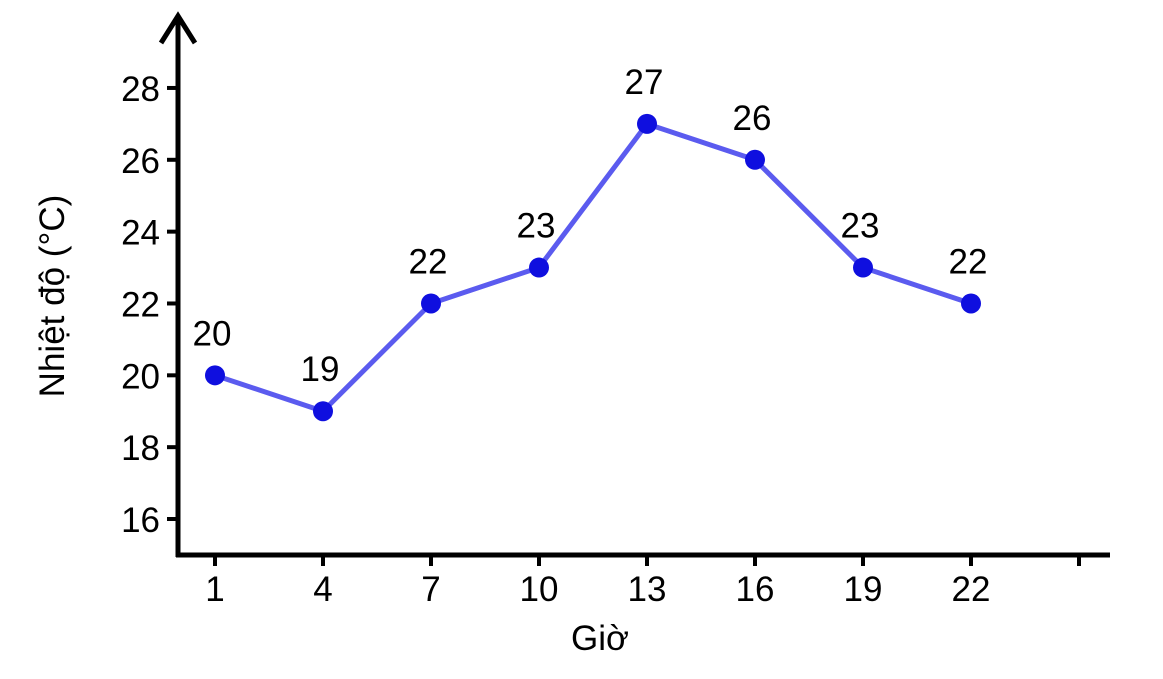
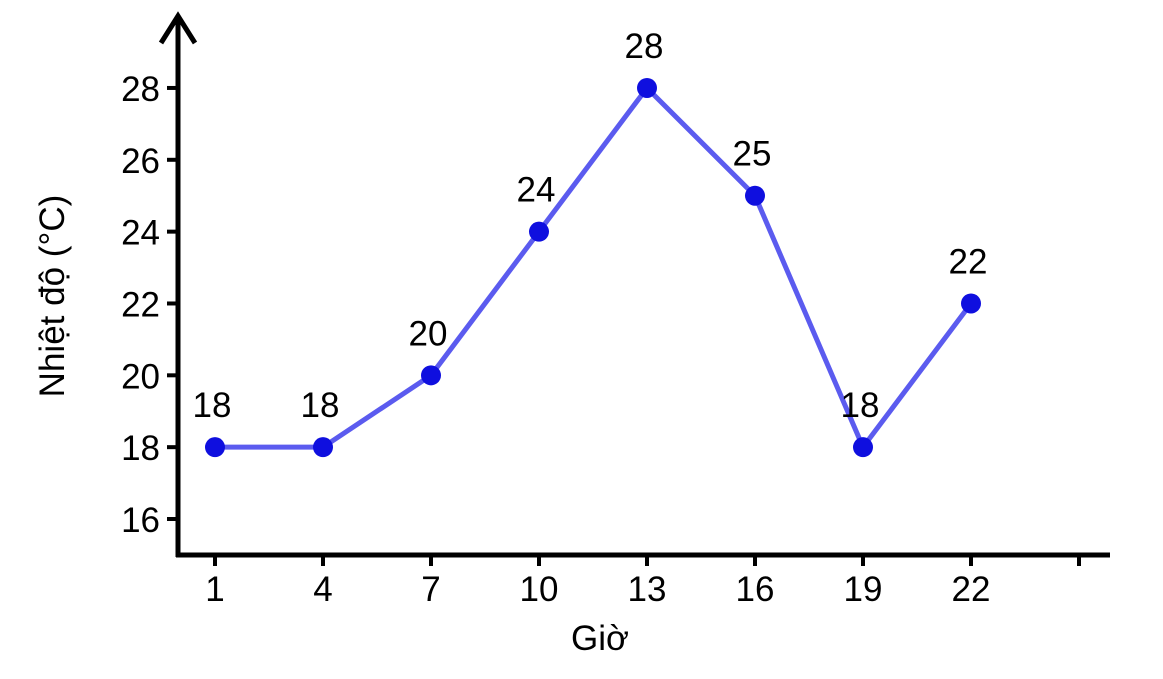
1: 20 -> 18
4: 19 -> 18
7: 22 -> 20
10: 23 -> 24
13: 27 -> 28
16: 26 -> 25
19: 23 -> 18
